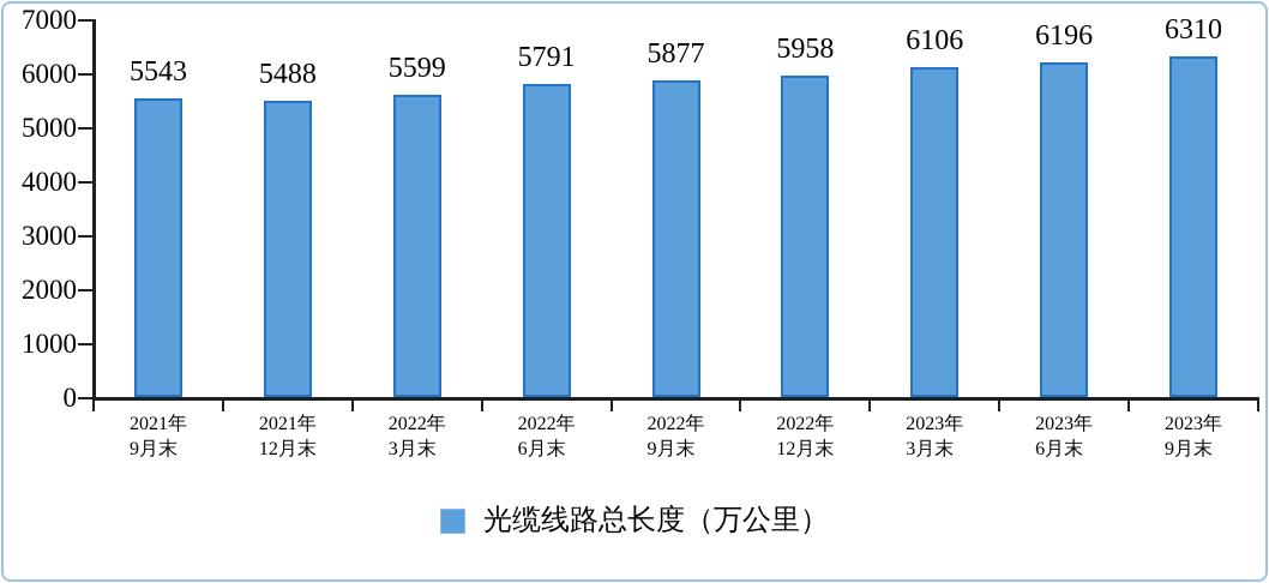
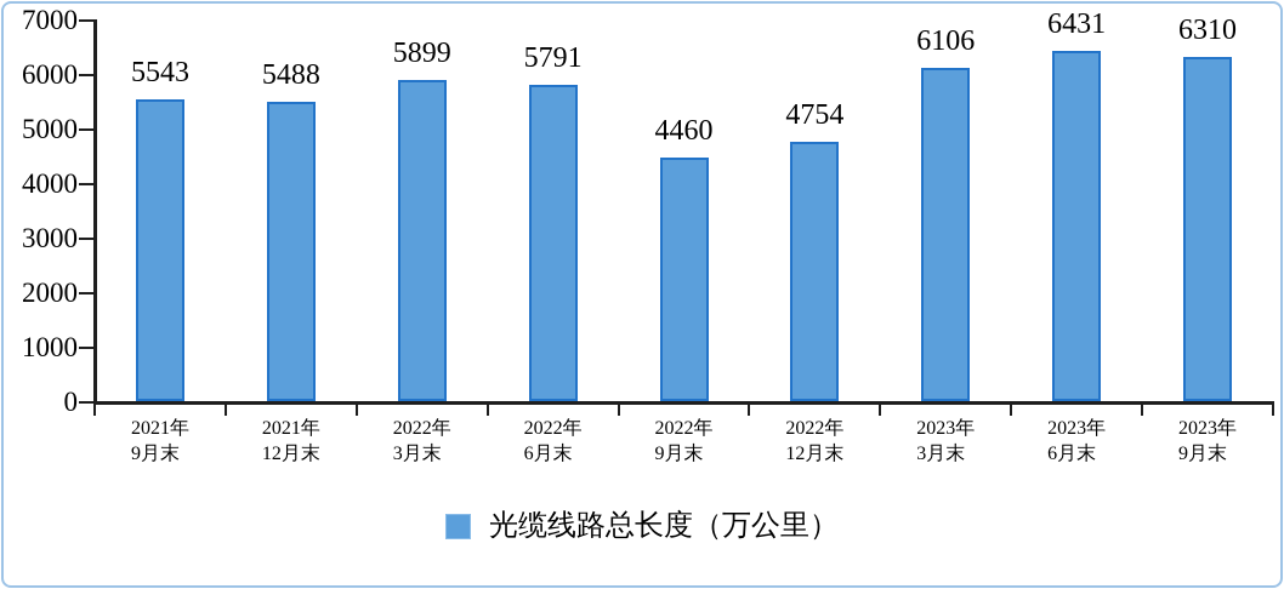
2022年 3月末: 5599 -> 5899
2022年 9月末: 5877 -> 4460
2022年 12月末: 5958 -> 4754
2023年 6月末: 6196 -> 6431
